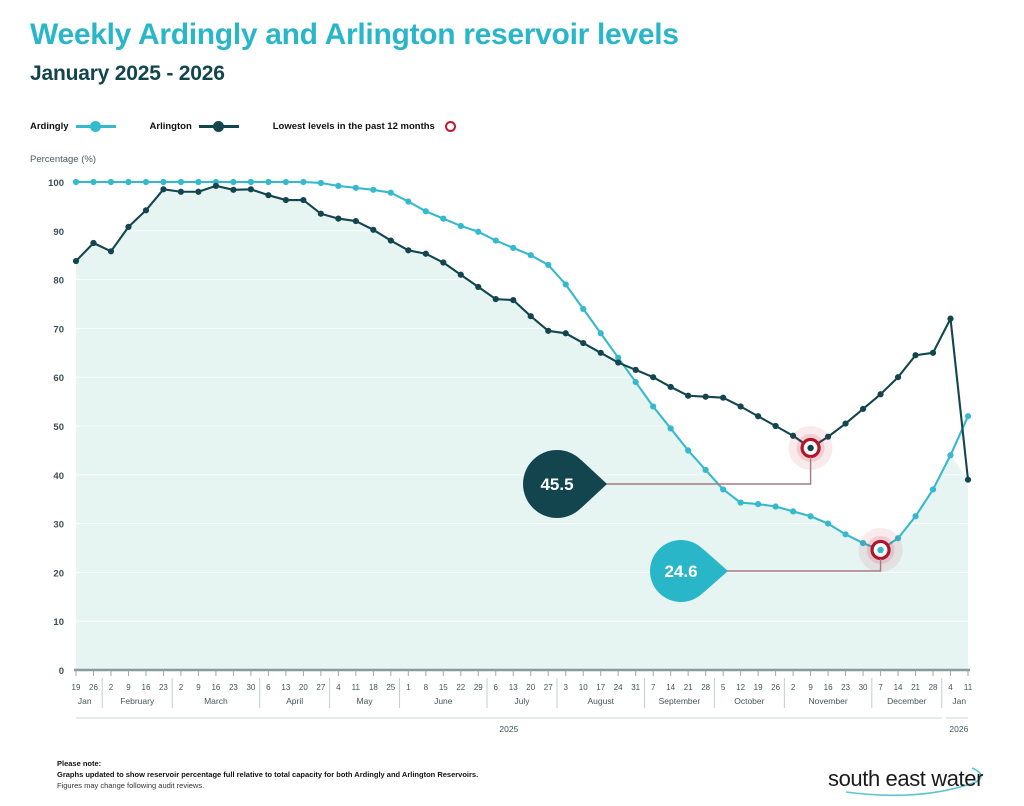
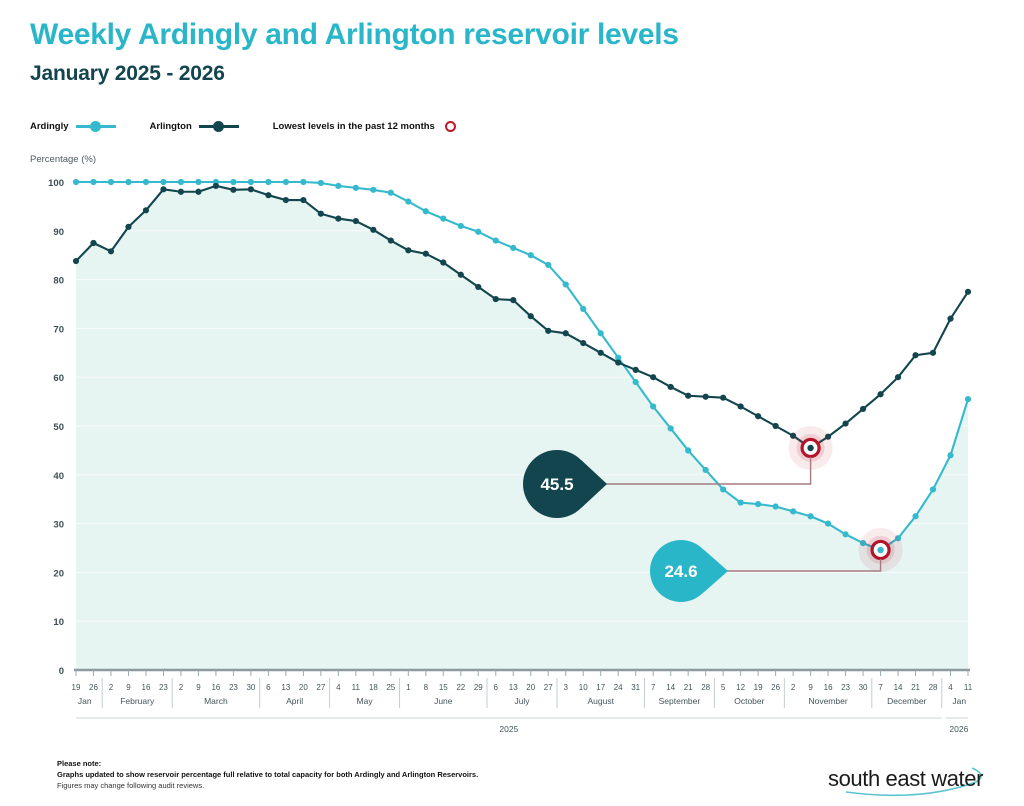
Ardingly/11 Jan: 52 -> 56
Arlington/11 Jan: 39 -> 78
